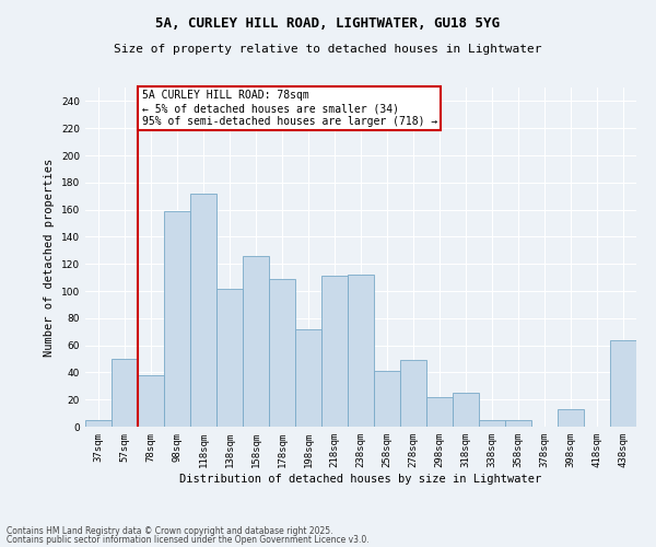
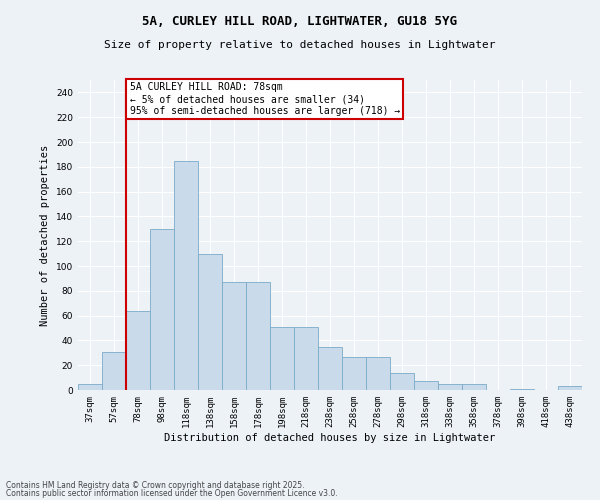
57sqm: 50 -> 31
78sqm: 38 -> 64
98sqm: 159 -> 130
118sqm: 172 -> 185
138sqm: 102 -> 110
158sqm: 126 -> 87
178sqm: 109 -> 87
198sqm: 72 -> 51
218sqm: 111 -> 51
238sqm: 112 -> 35
258sqm: 41 -> 27
278sqm: 49 -> 27
298sqm: 22 -> 14
318sqm: 25 -> 7
398sqm: 13 -> 1
438sqm: 64 -> 3
